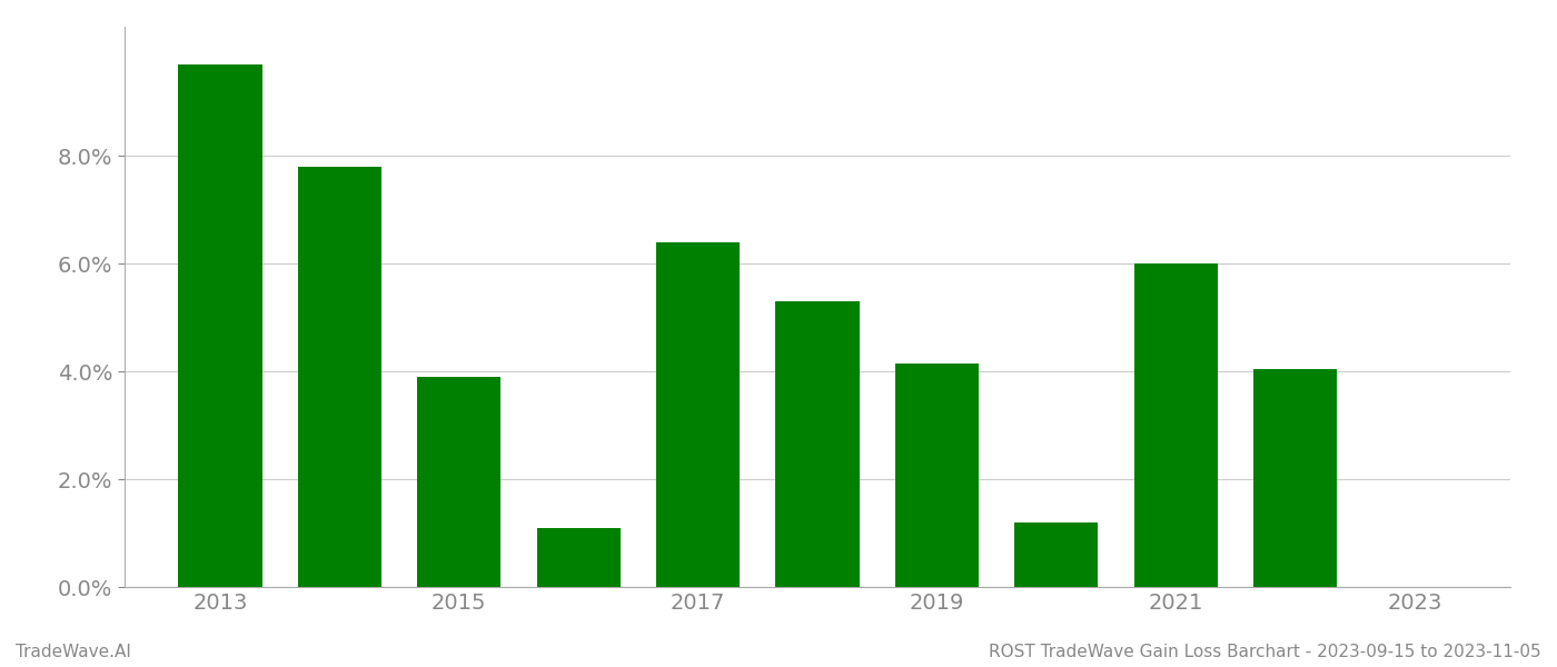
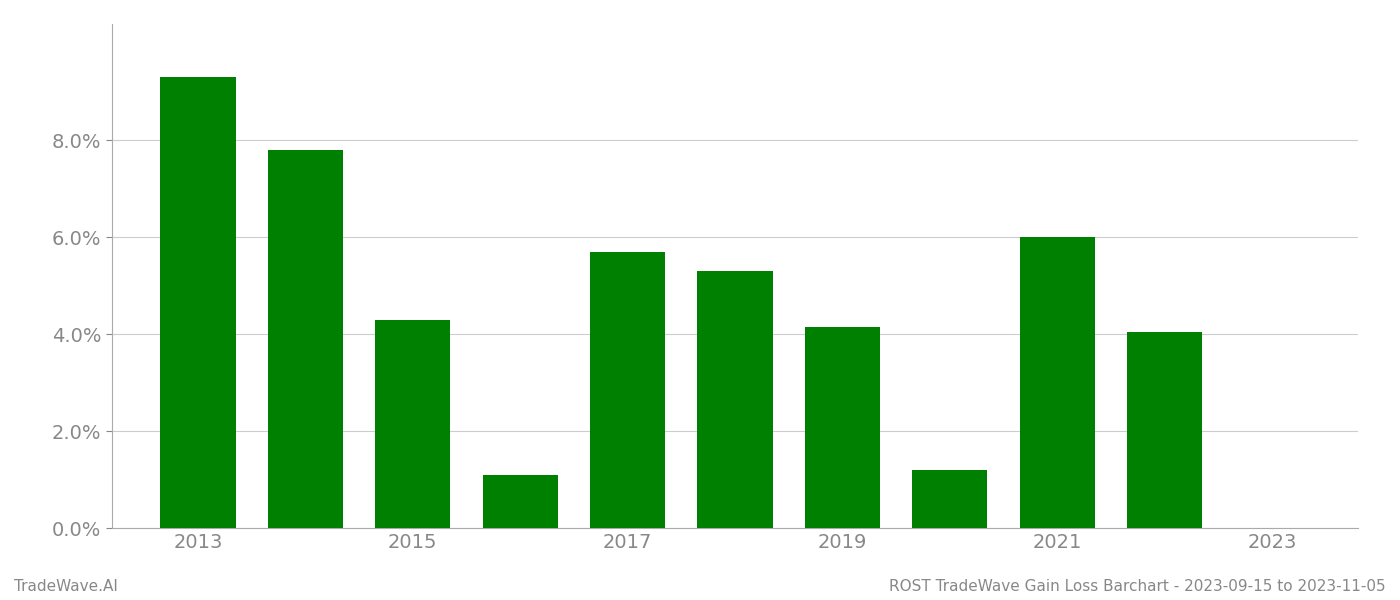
2013: 9.70% -> 9.30%
2015: 3.90% -> 4.30%
2017: 6.40% -> 5.70%
